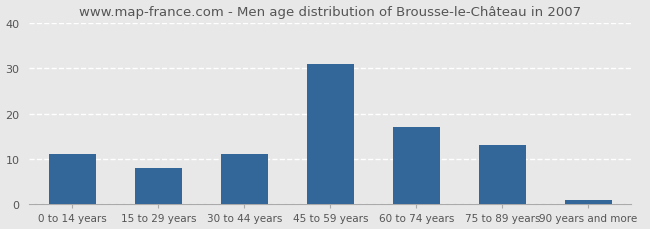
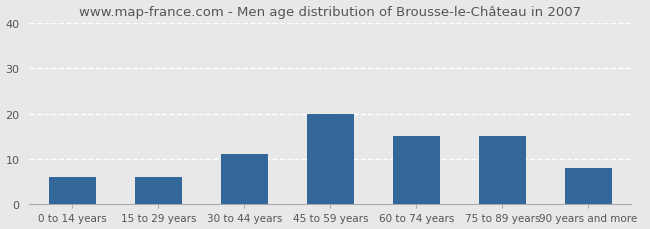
0 to 14 years: 11 -> 6
15 to 29 years: 8 -> 6
45 to 59 years: 31 -> 20
60 to 74 years: 17 -> 15
75 to 89 years: 13 -> 15
90 years and more: 1 -> 8
